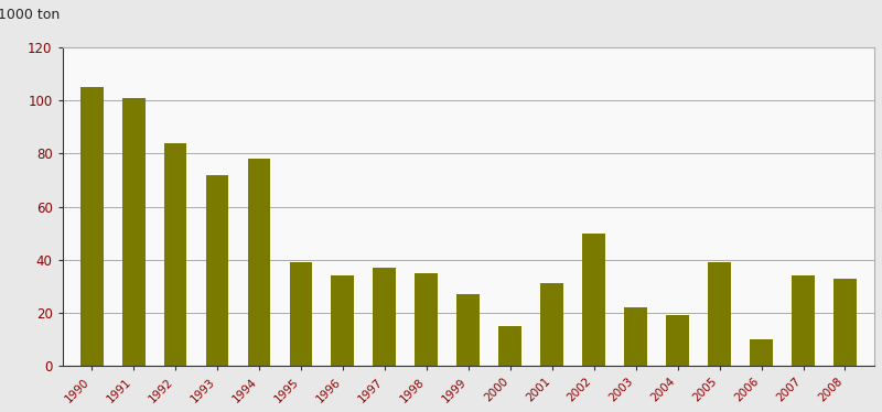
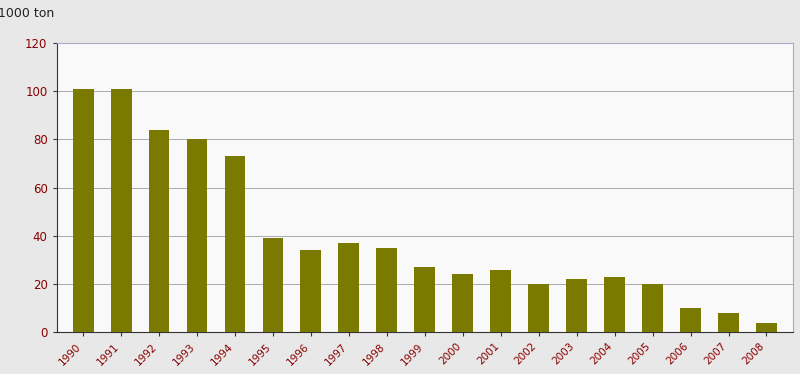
1990: 105 -> 101
1993: 72 -> 80
1994: 78 -> 73
2000: 15 -> 24
2001: 31 -> 26
2002: 50 -> 20
2004: 19 -> 23
2005: 39 -> 20
2007: 34 -> 8
2008: 33 -> 4
